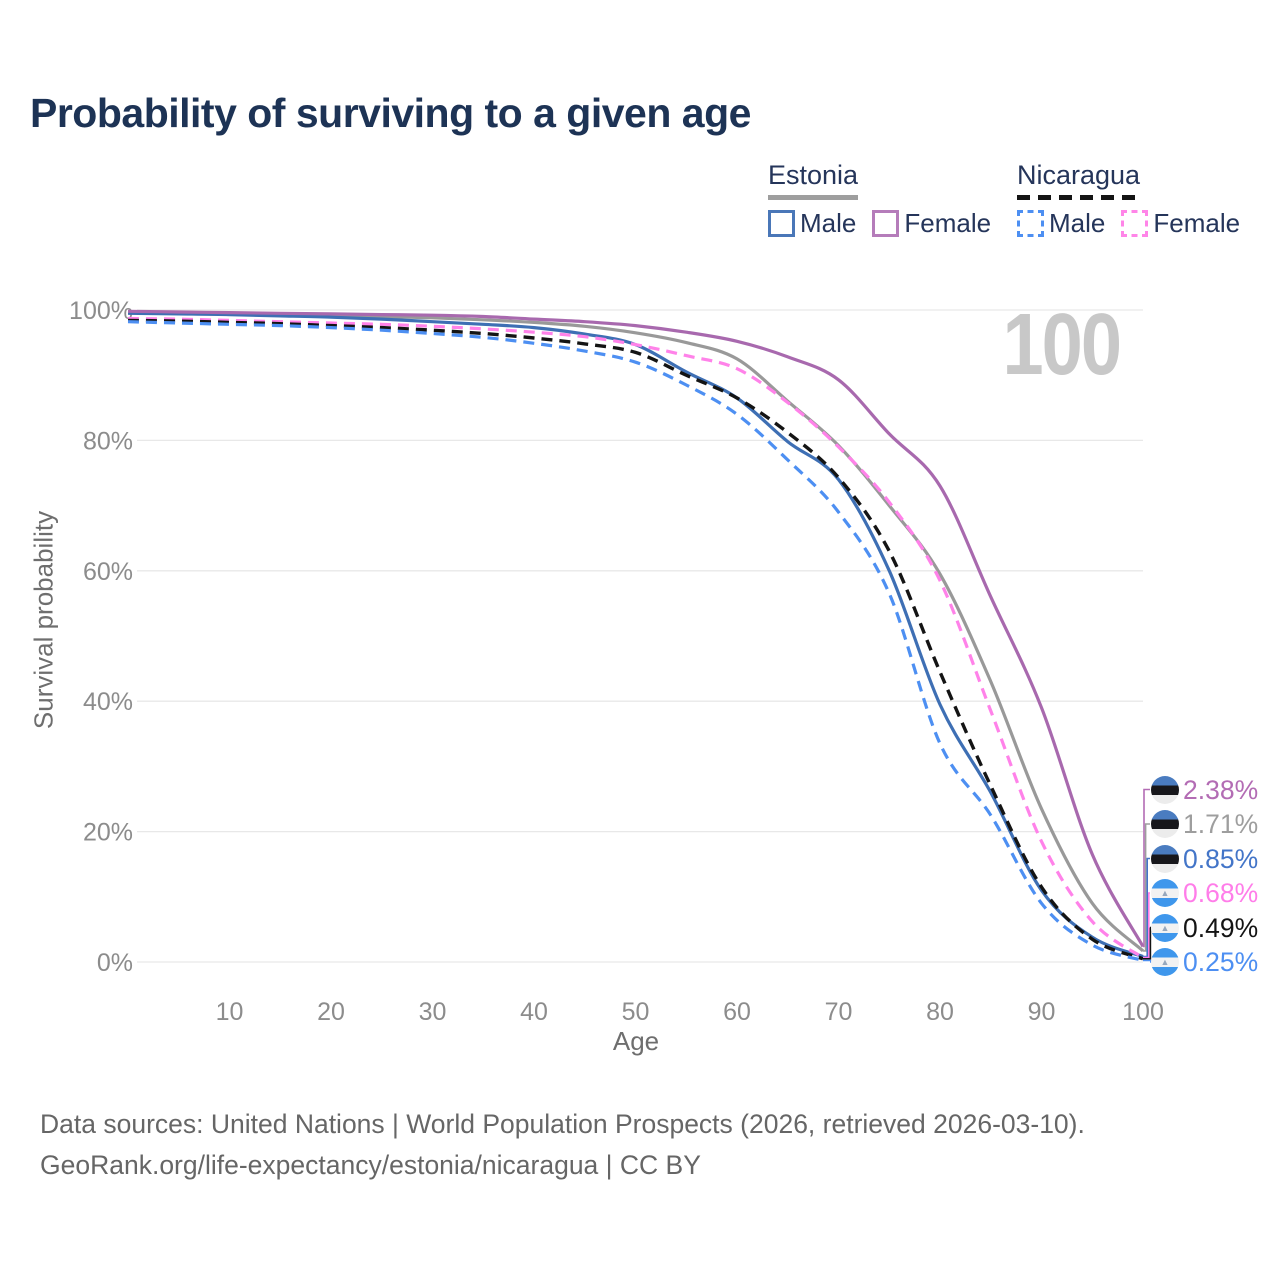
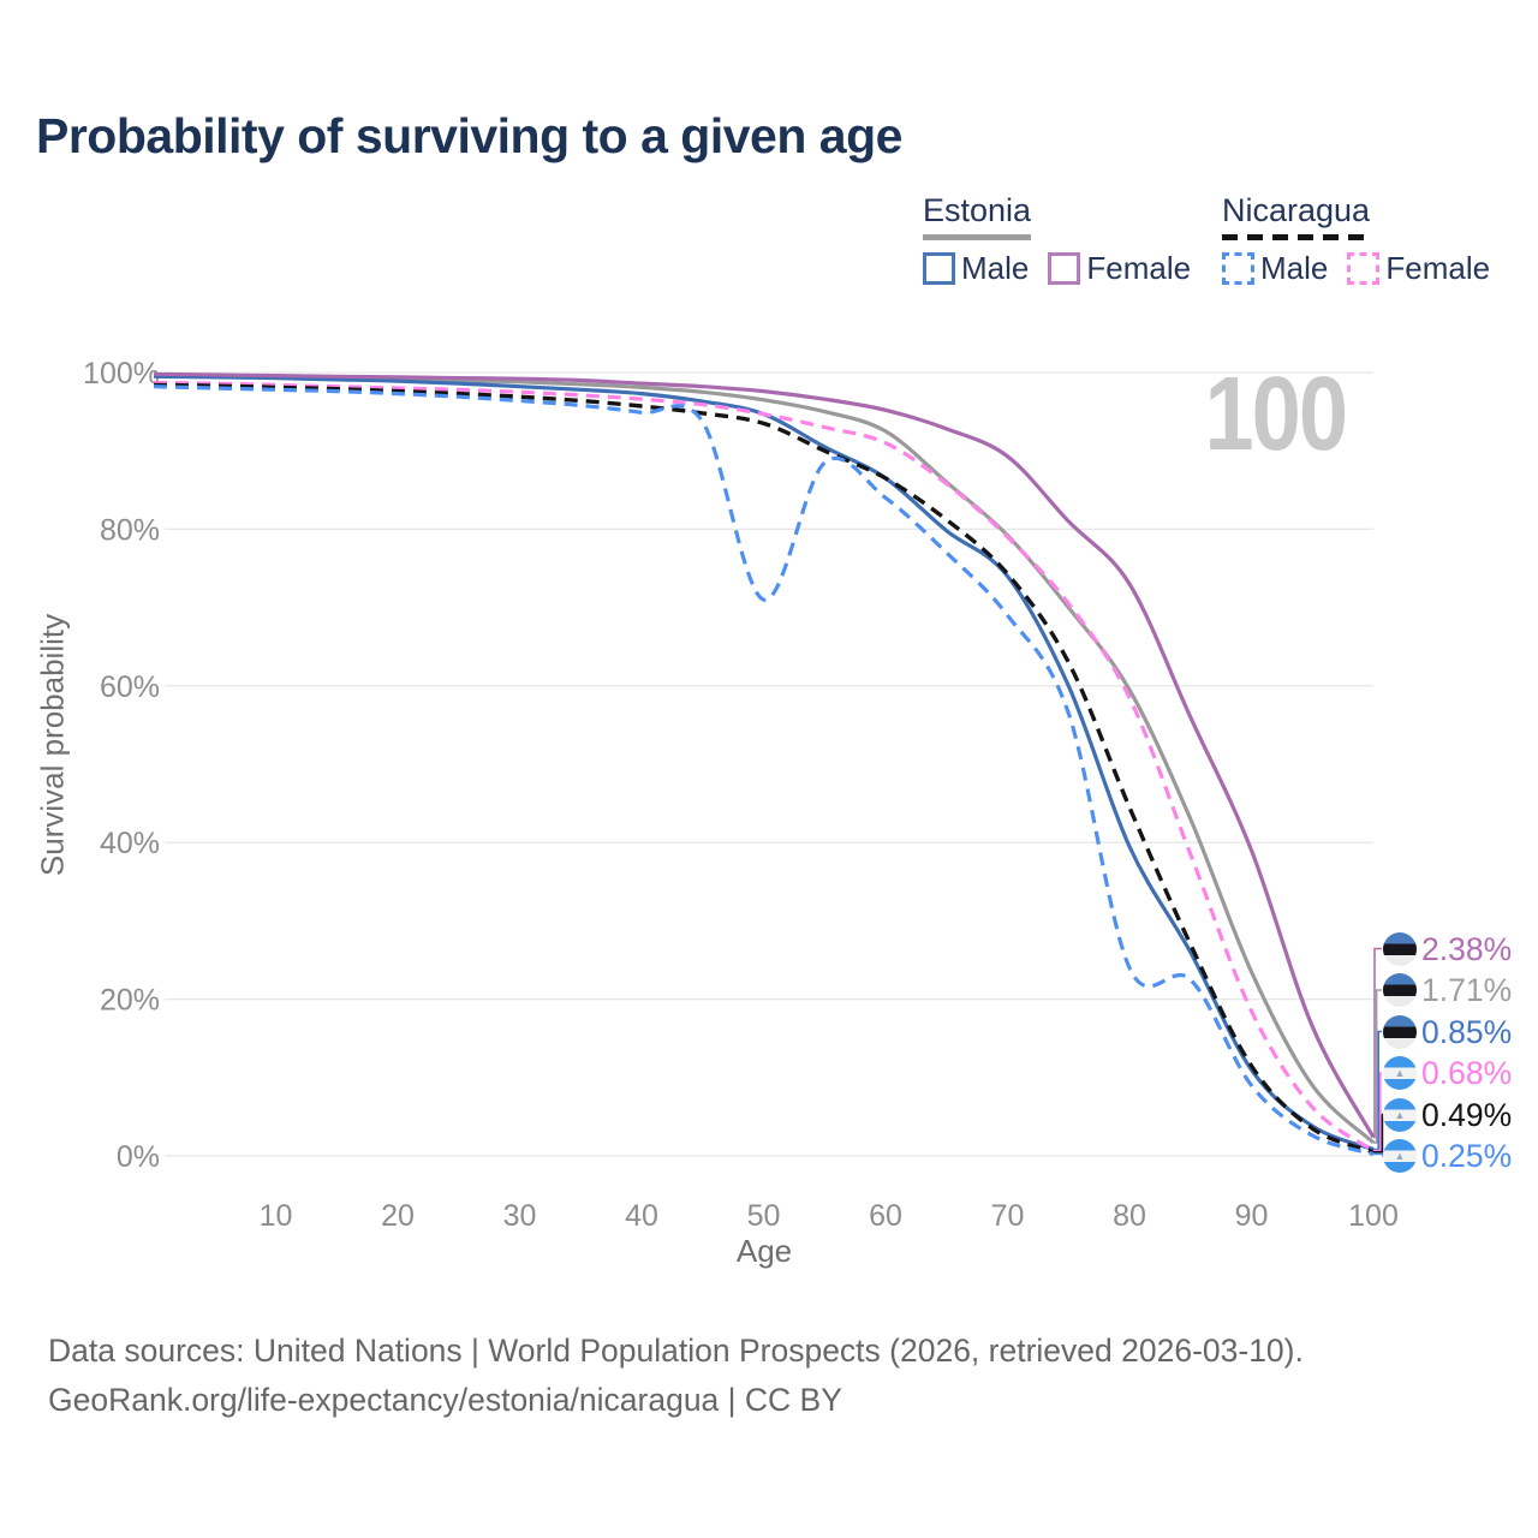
Nicaragua Male/50: 92% -> 71%
Nicaragua Male/80: 34% -> 24%
